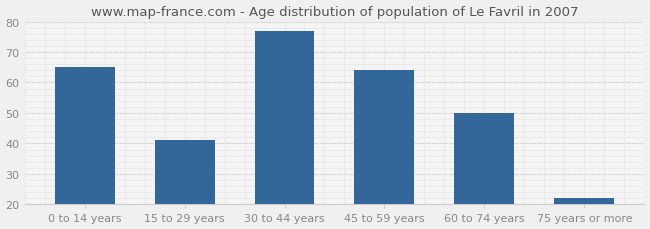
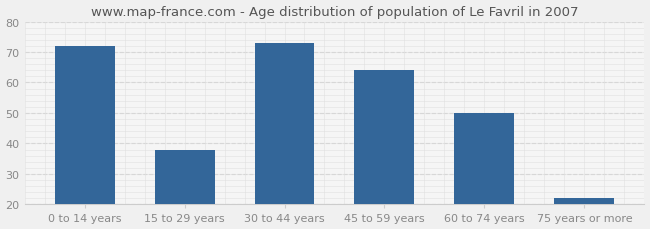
0 to 14 years: 65 -> 72
15 to 29 years: 41 -> 38
30 to 44 years: 77 -> 73
